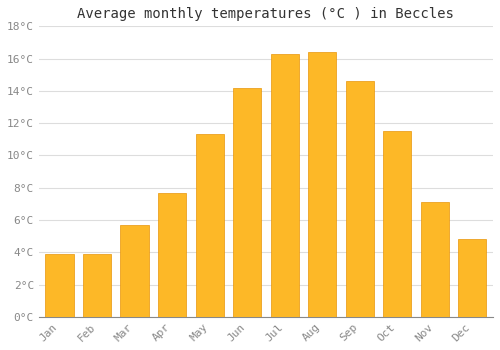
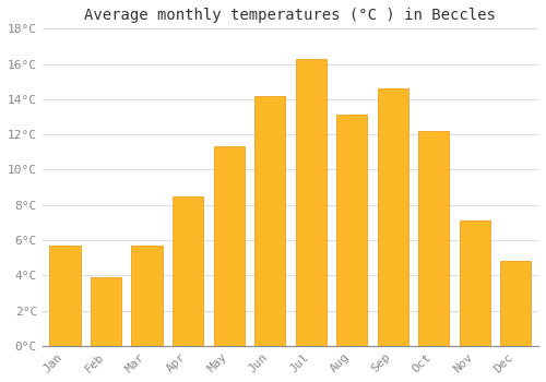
Jan: 3.9°C -> 5.7°C
Apr: 7.7°C -> 8.5°C
Aug: 16.4°C -> 13.1°C
Oct: 11.5°C -> 12.2°C
